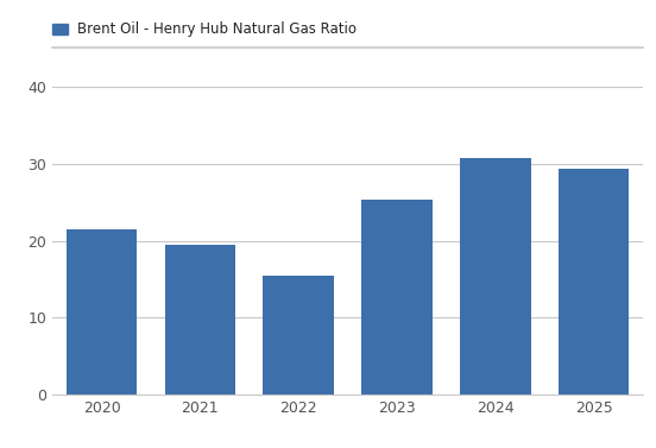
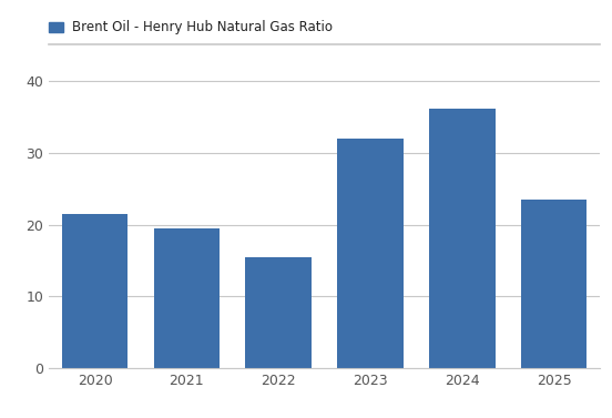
2023: 25.4 -> 32.0
2024: 30.8 -> 36.2
2025: 29.4 -> 23.5
